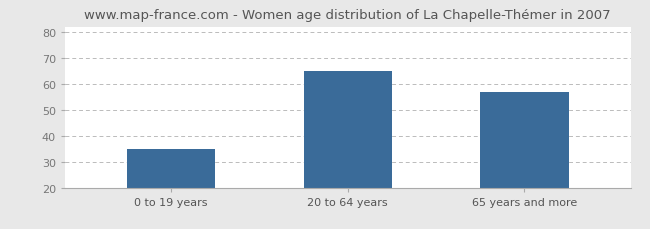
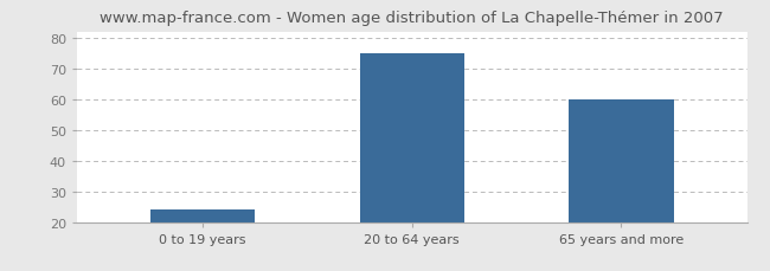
0 to 19 years: 35 -> 24
20 to 64 years: 65 -> 75
65 years and more: 57 -> 60
